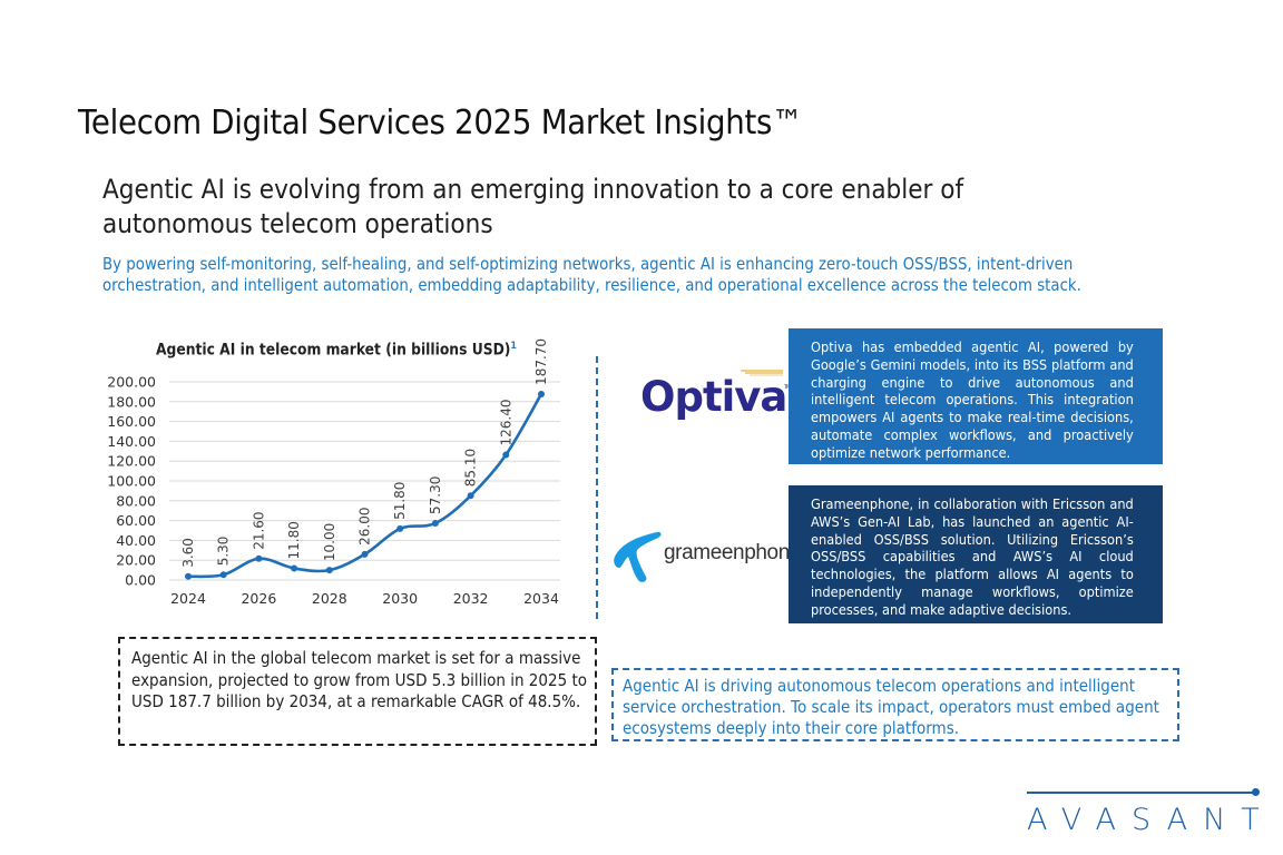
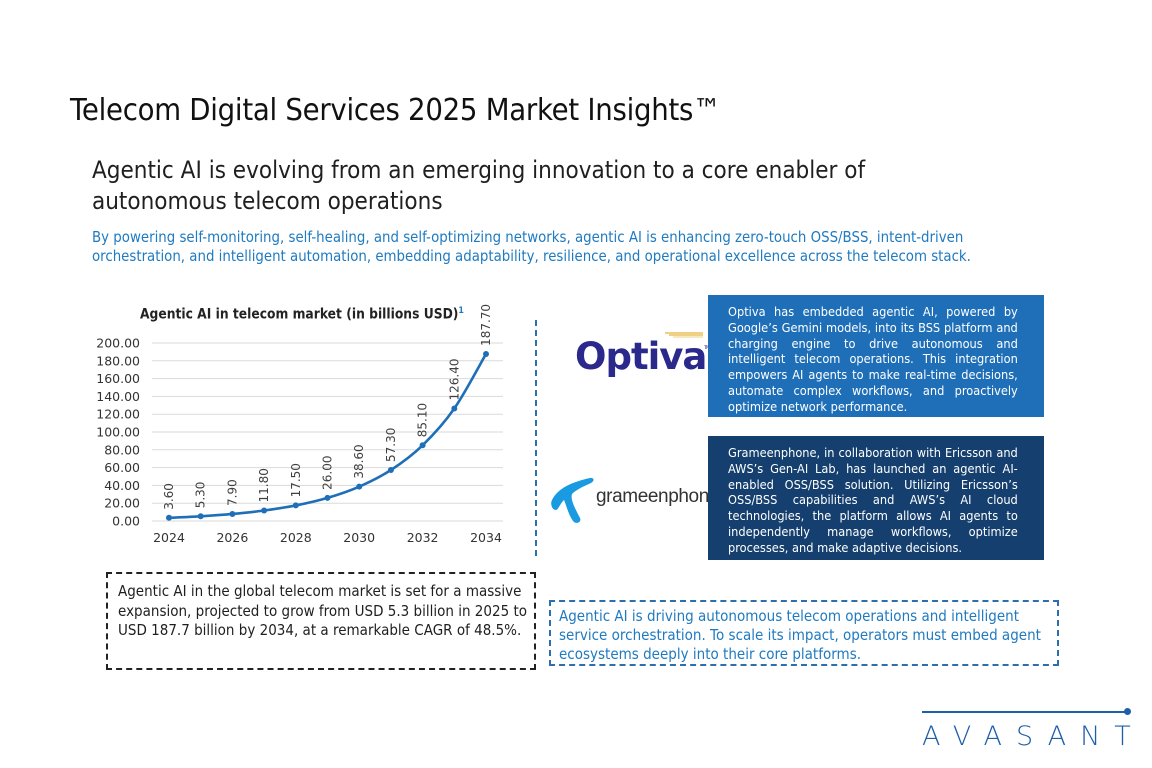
2026: 21.60 -> 7.90
2028: 10.00 -> 17.50
2030: 51.80 -> 38.60
